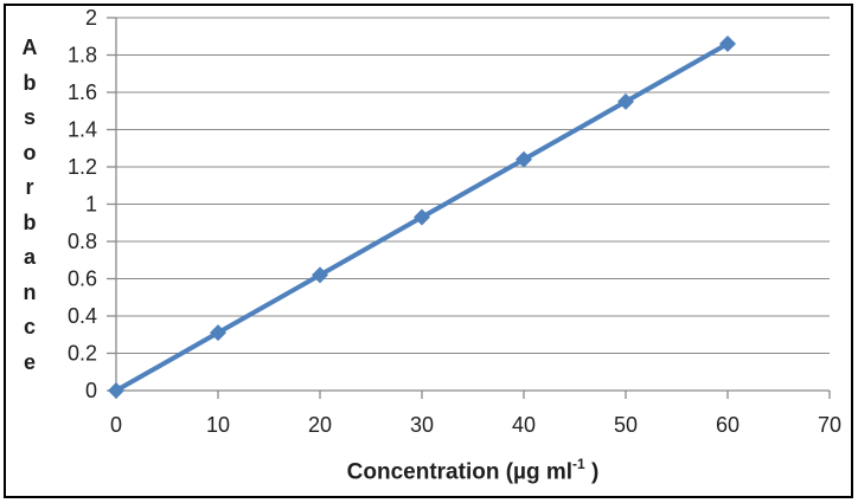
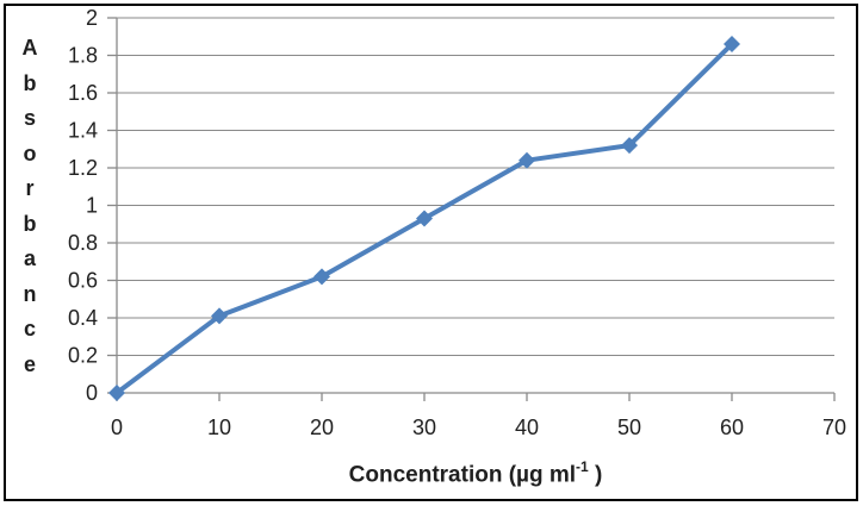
10: 0.31 -> 0.41
50: 1.55 -> 1.32
